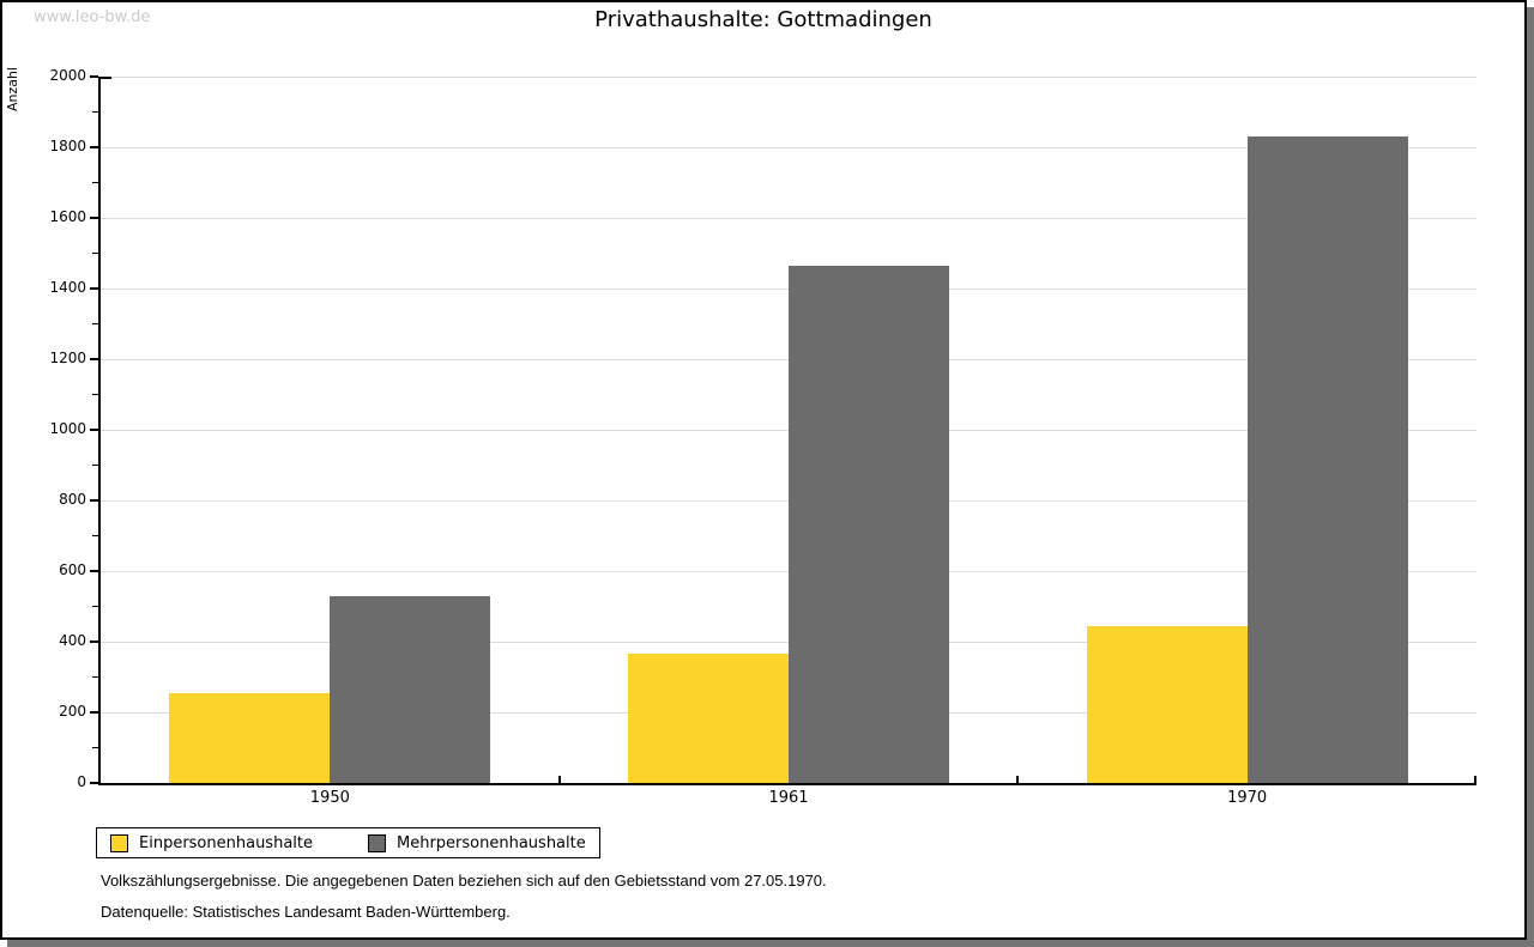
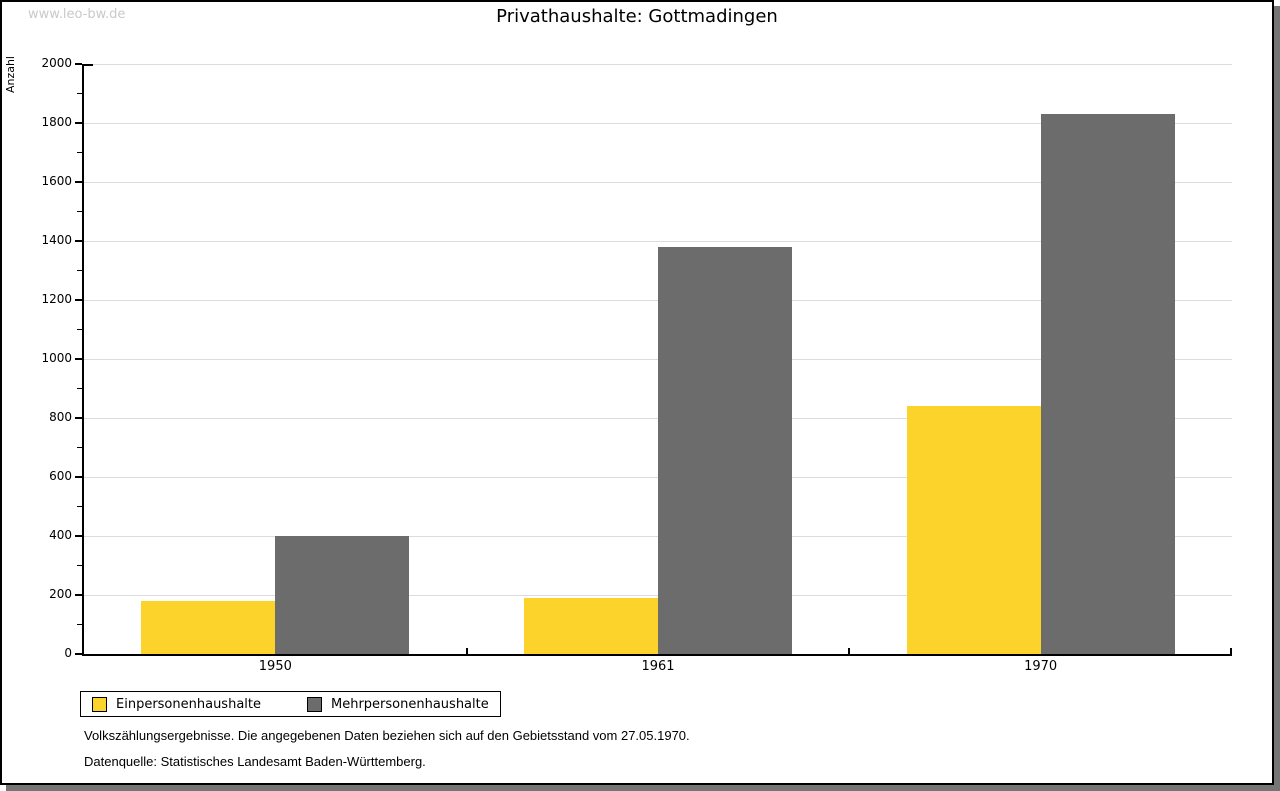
Einpersonenhaushalte/1950: 260 -> 180
Mehrpersonenhaushalte/1950: 530 -> 400
Einpersonenhaushalte/1961: 360 -> 190
Mehrpersonenhaushalte/1961: 1460 -> 1380
Einpersonenhaushalte/1970: 440 -> 840
